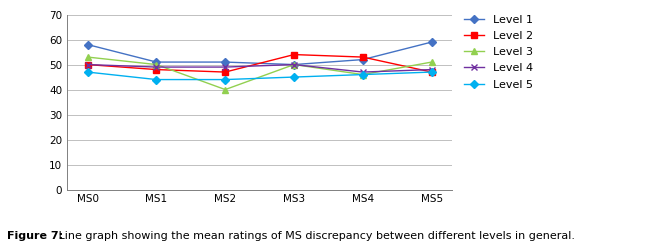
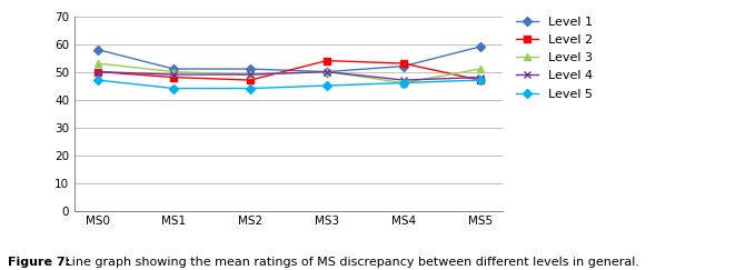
Level 3/MS2: 40 -> 49
